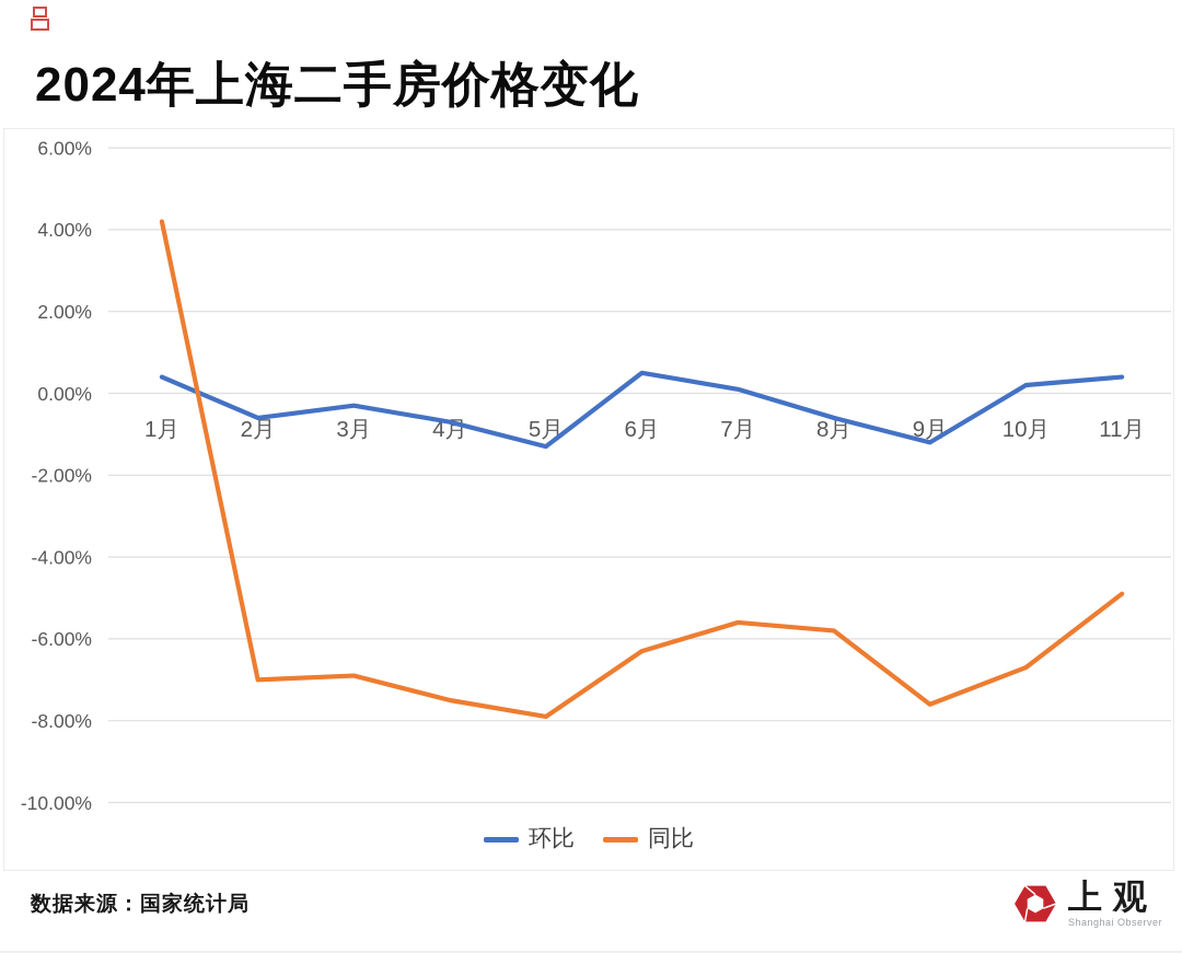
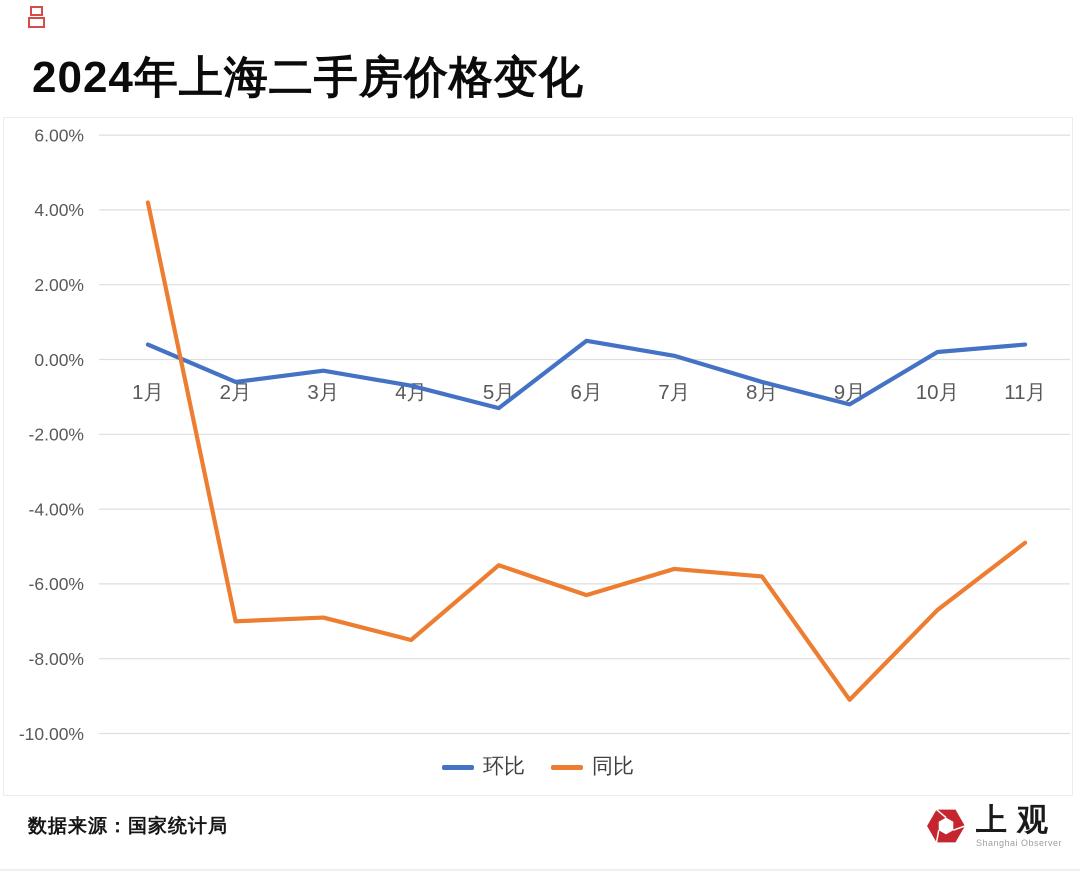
同比/5月: -7.9% -> -5.5%
同比/9月: -7.6% -> -9.1%
